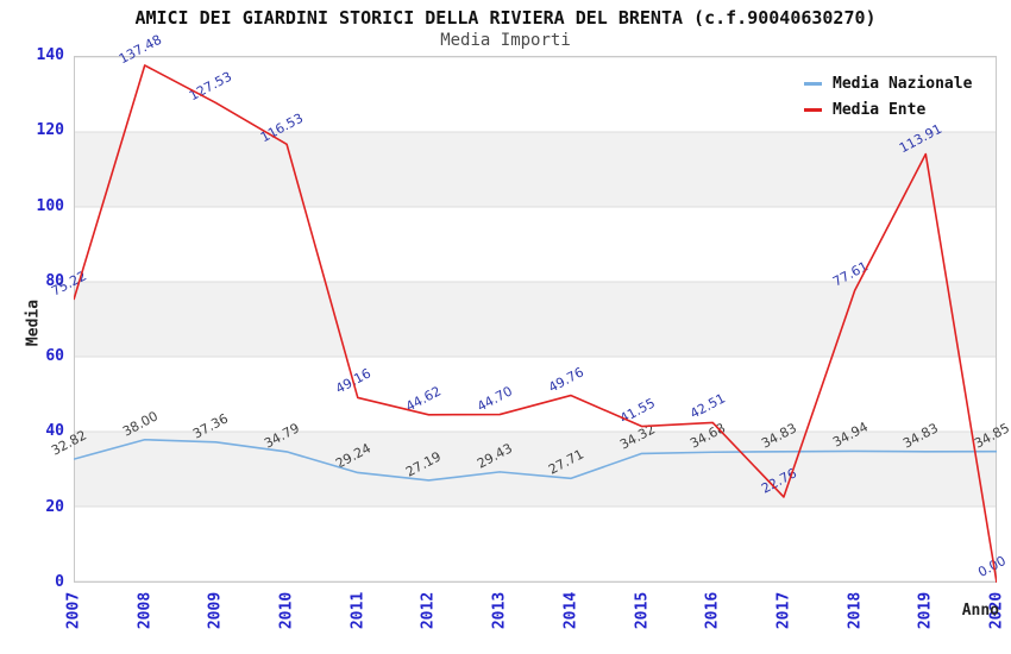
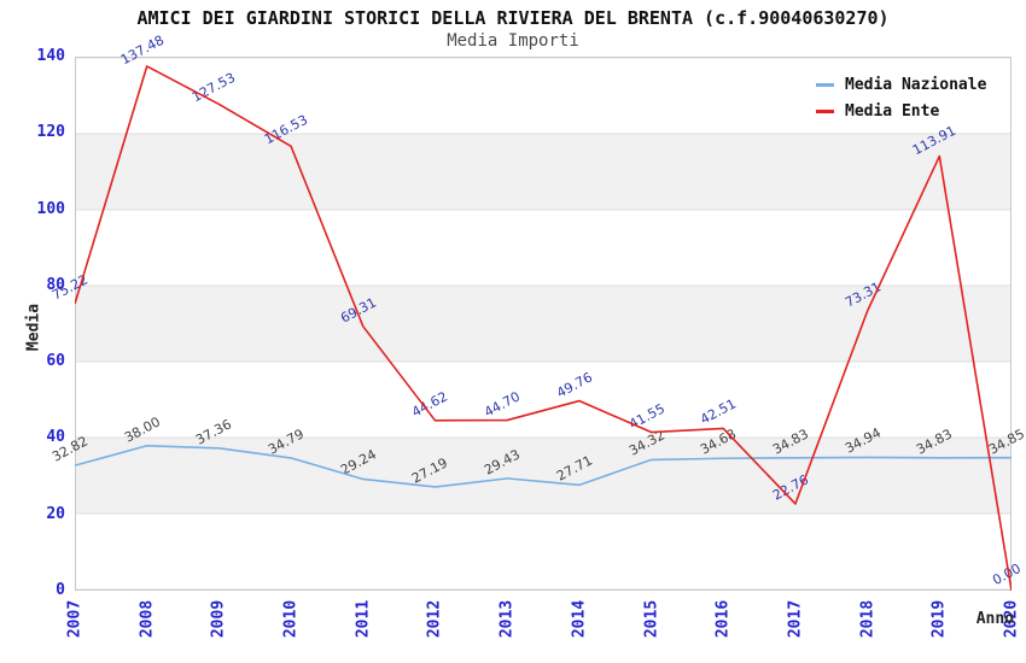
Media Ente/2011: 49.16 -> 69.31
Media Ente/2018: 77.61 -> 73.31
